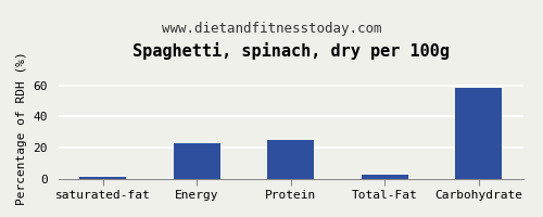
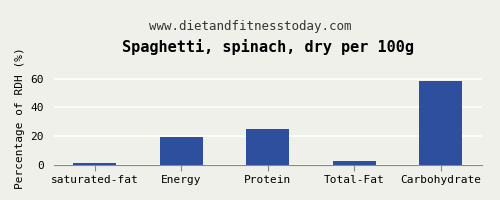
Energy: 23 -> 20
